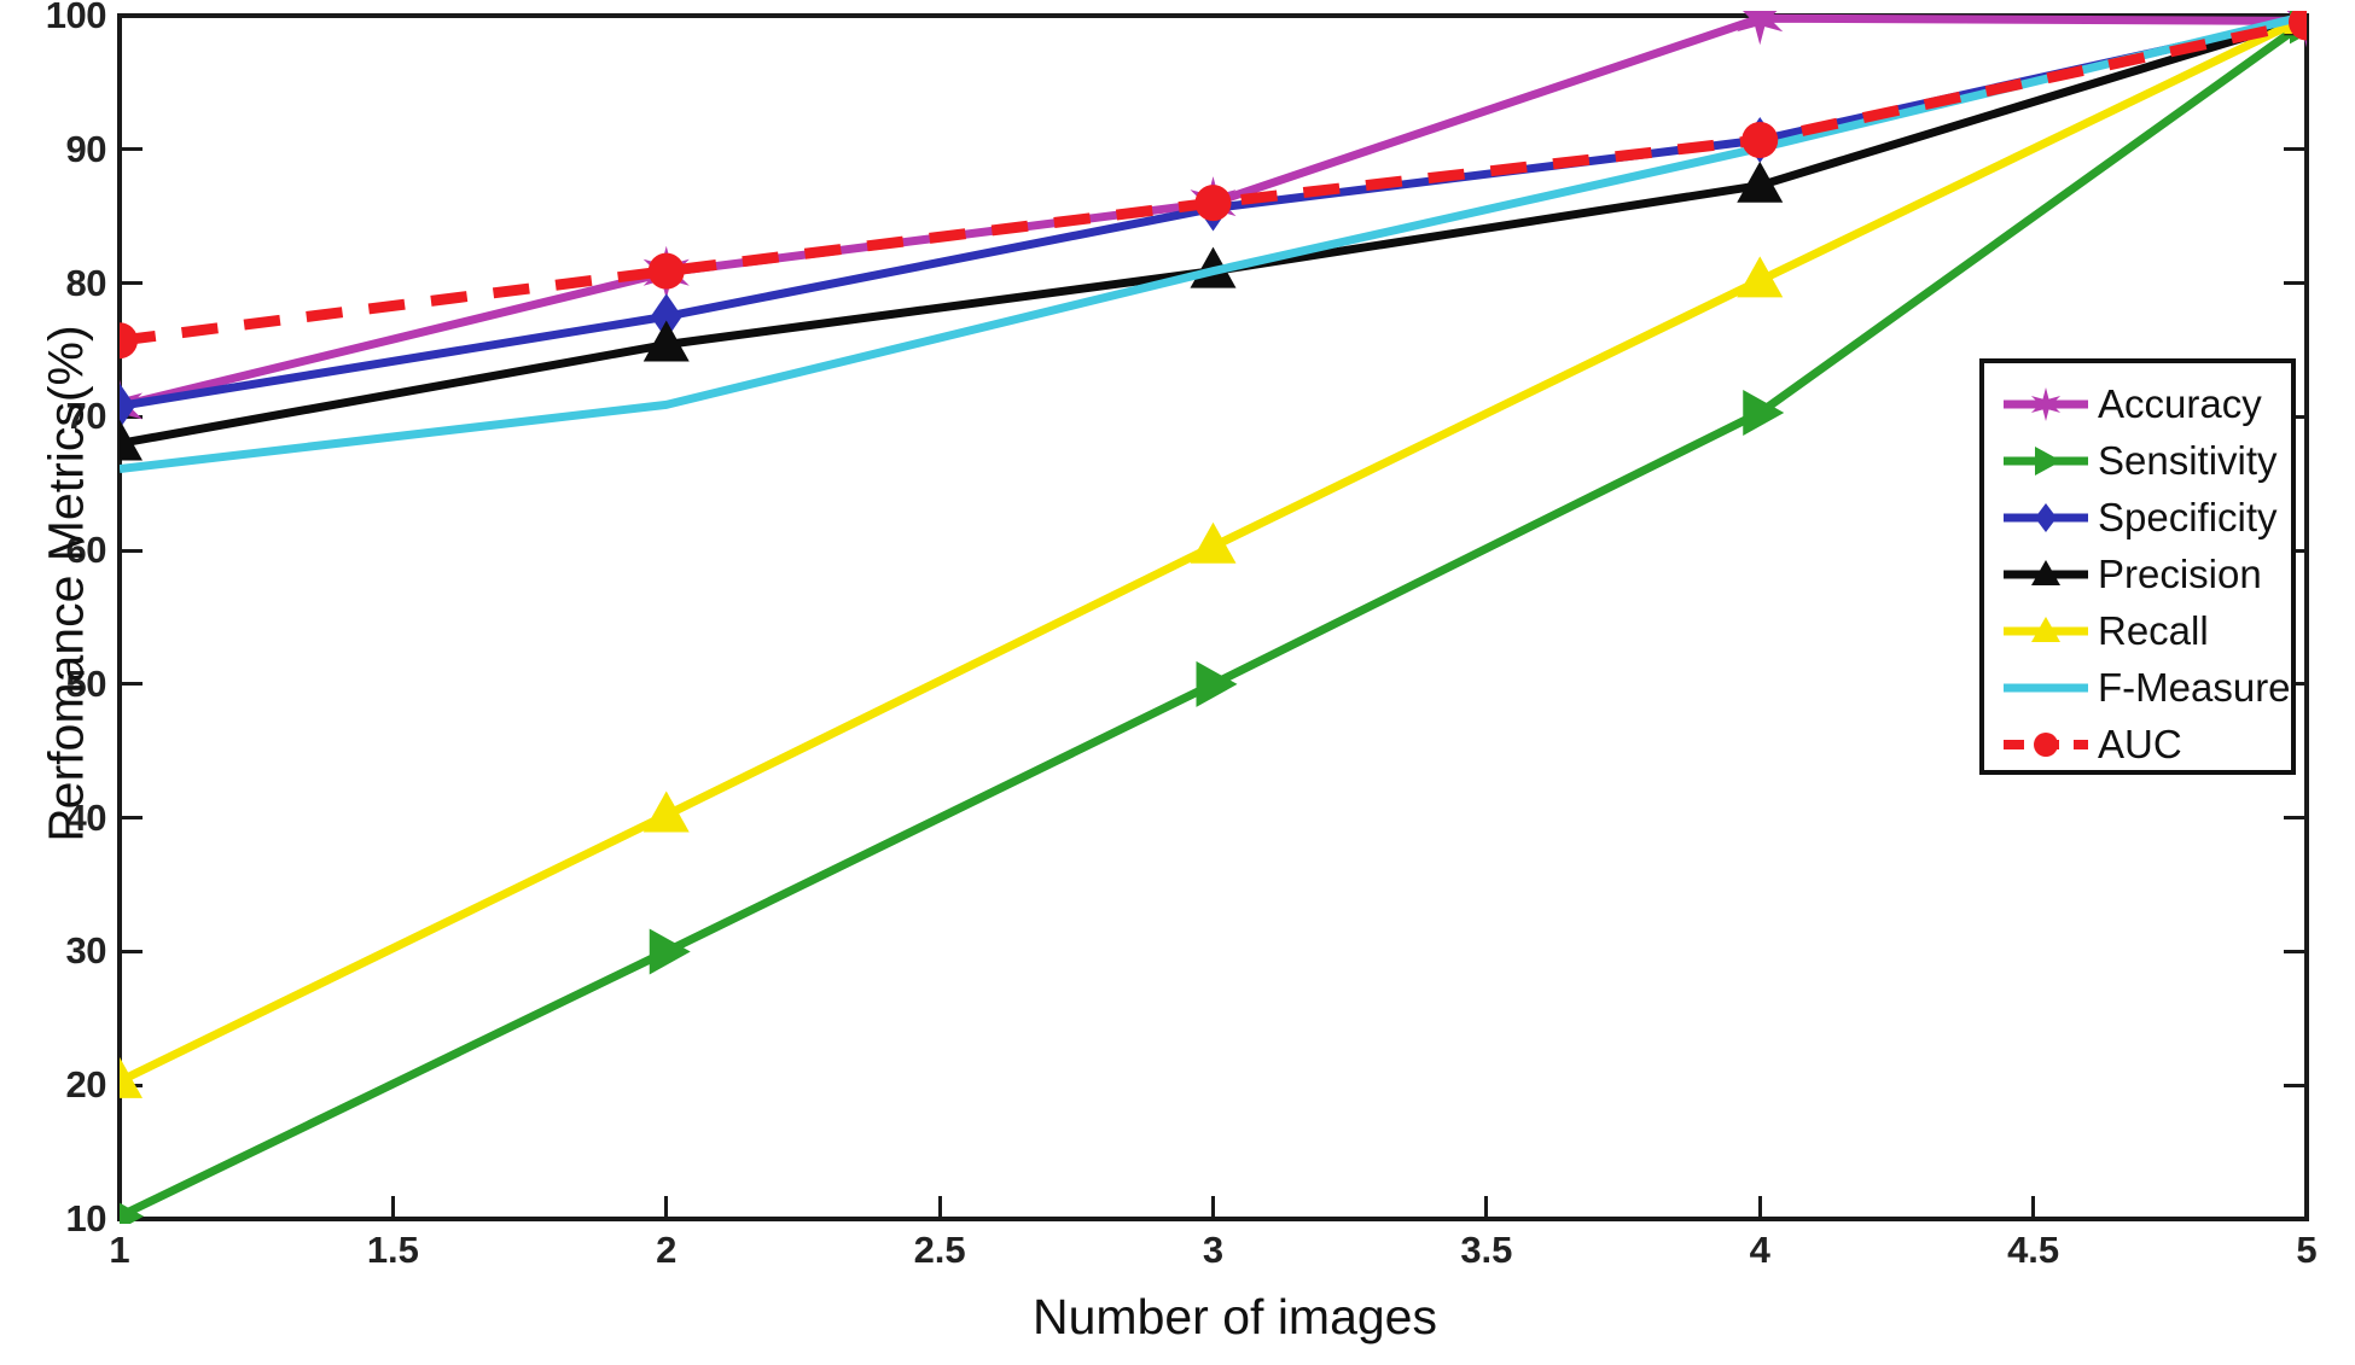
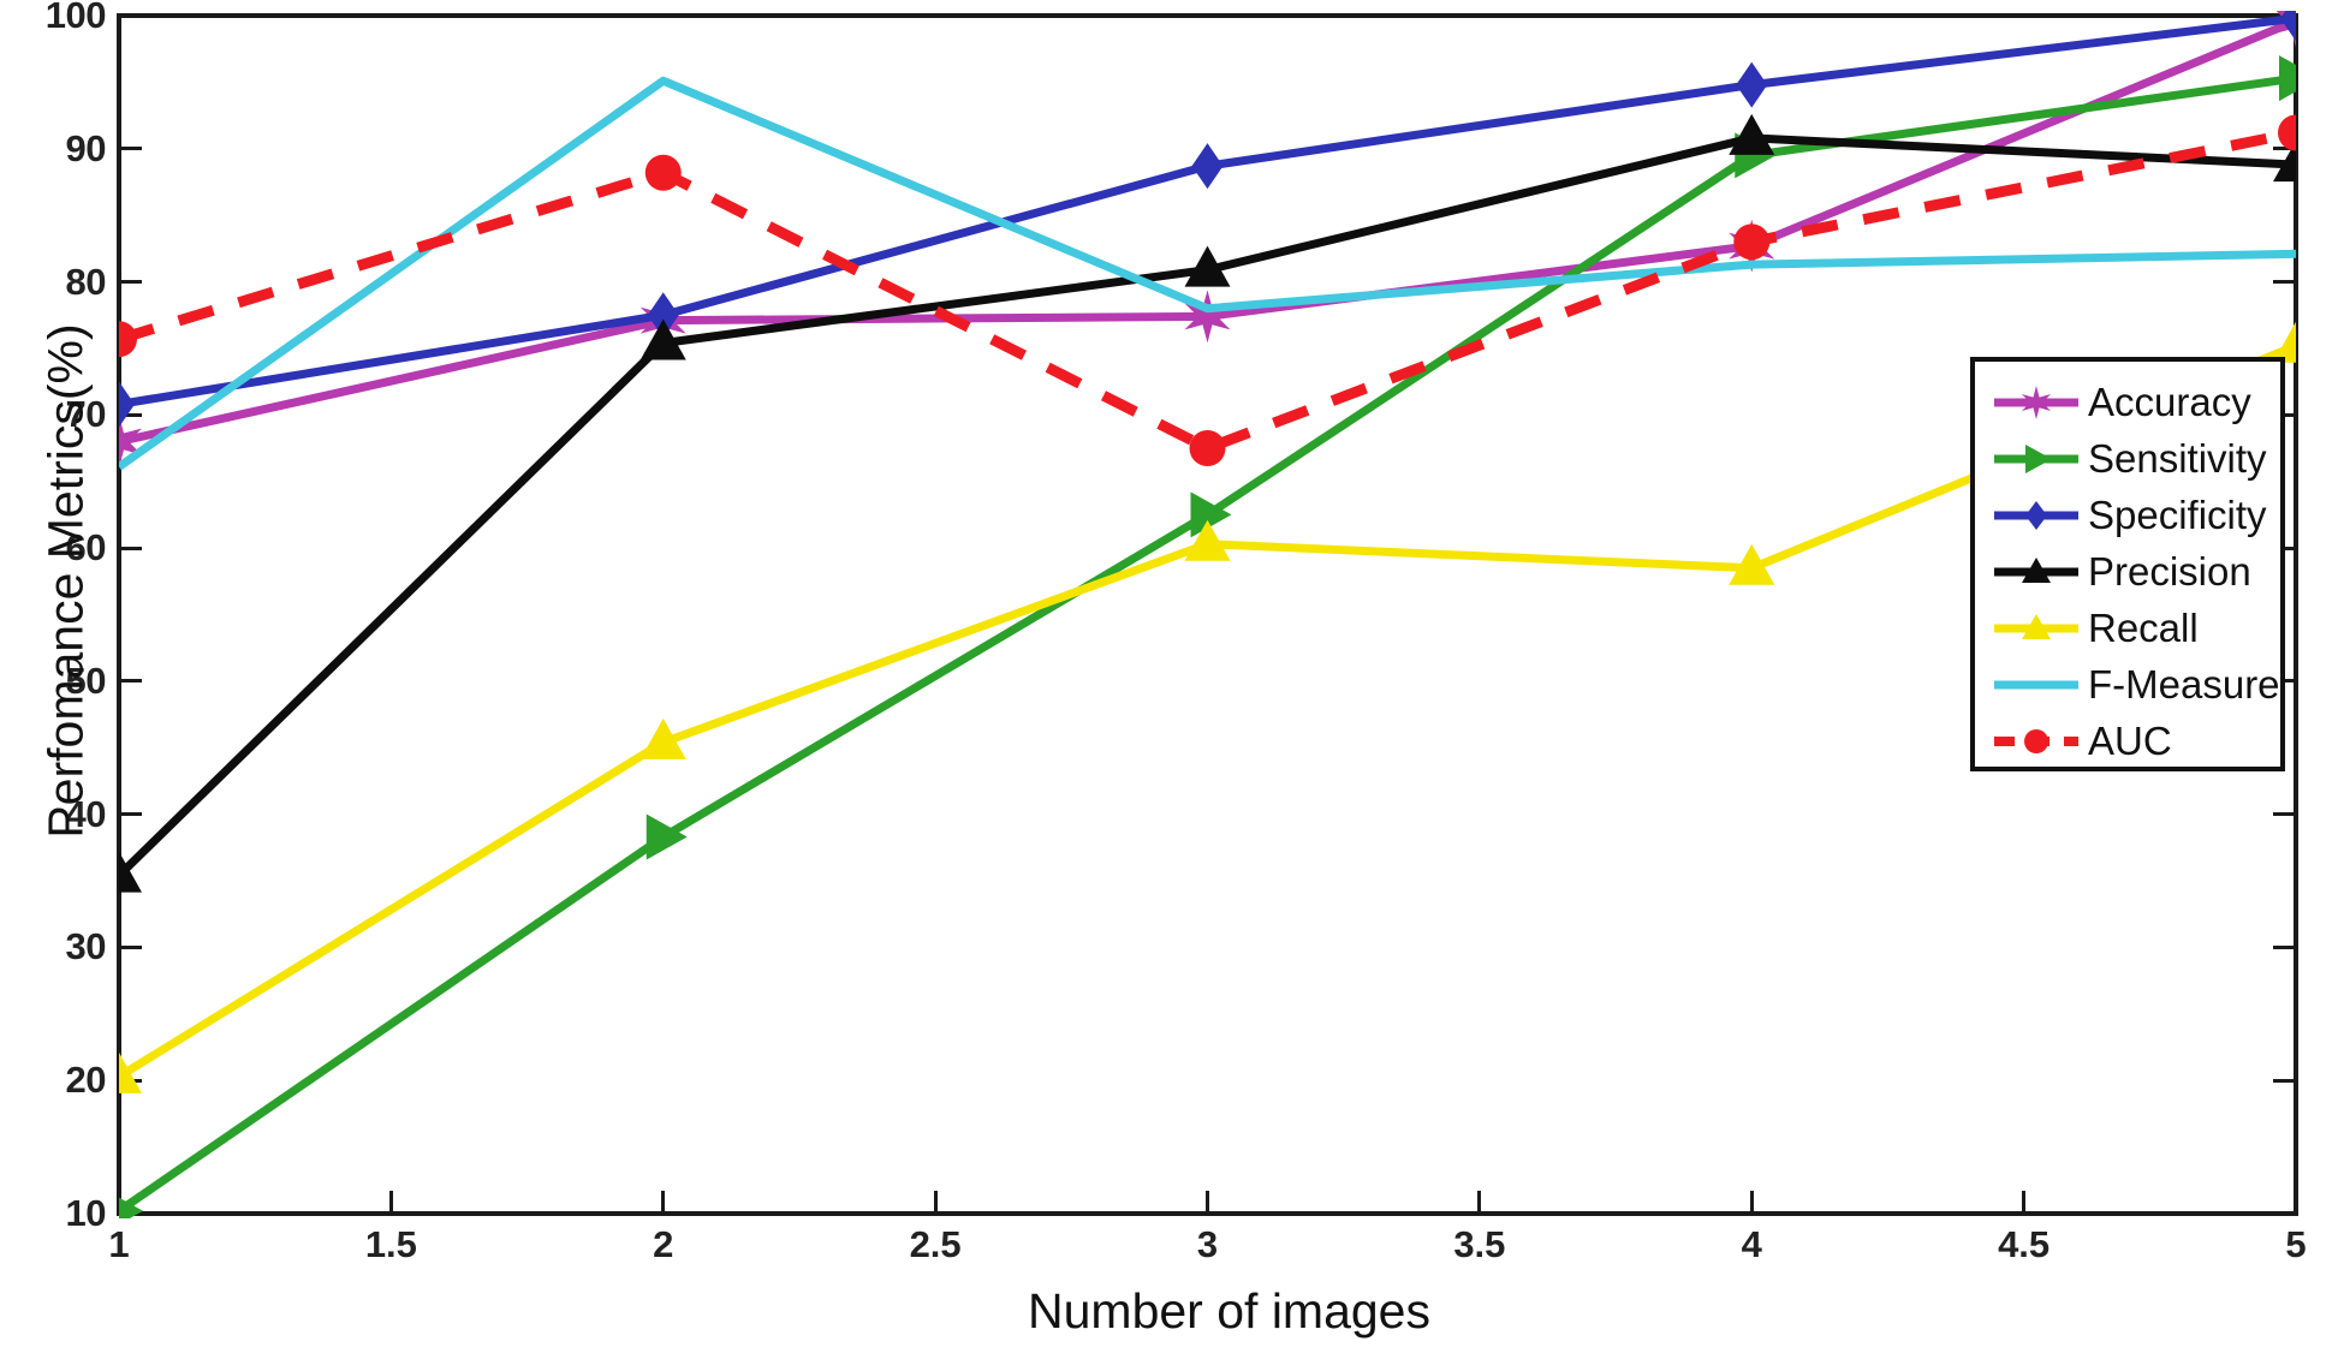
Accuracy/1: 70.8 -> 68.0
Precision/1: 68.0 -> 35.4
Accuracy/2: 80.8 -> 77.1
Sensitivity/2: 30.0 -> 38.3
Recall/2: 40.2 -> 45.4
F-Measure/2: 70.9 -> 95.1
AUC/2: 80.9 -> 88.2
Accuracy/3: 86.0 -> 77.4
Sensitivity/3: 50.0 -> 62.5
Specificity/3: 85.6 -> 88.7
F-Measure/3: 80.9 -> 78.0
AUC/3: 86.0 -> 67.5
Accuracy/4: 99.8 -> 82.7
Sensitivity/4: 70.3 -> 89.5
Specificity/4: 90.7 -> 94.8
Precision/4: 87.3 -> 90.8
Recall/4: 80.2 -> 58.5
F-Measure/4: 90.1 -> 81.3
AUC/4: 90.7 -> 83.0
Sensitivity/5: 99.6 -> 95.3
Precision/5: 99.8 -> 88.8
Recall/5: 99.9 -> 75.2
F-Measure/5: 100.0 -> 82.1
AUC/5: 99.5 -> 91.2
